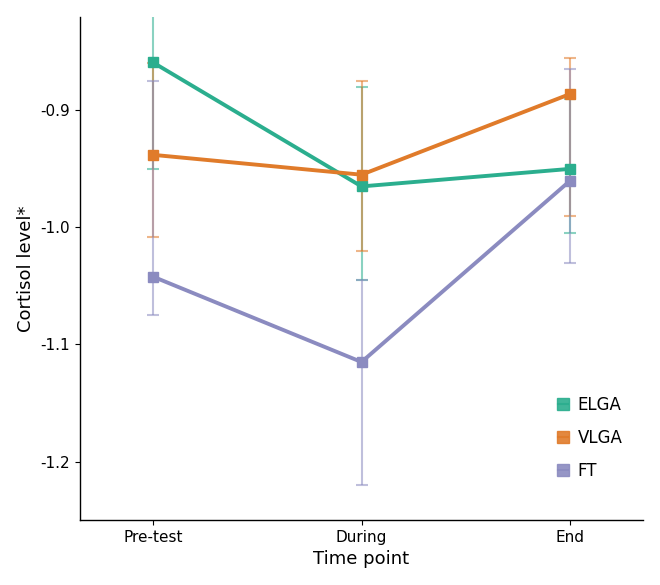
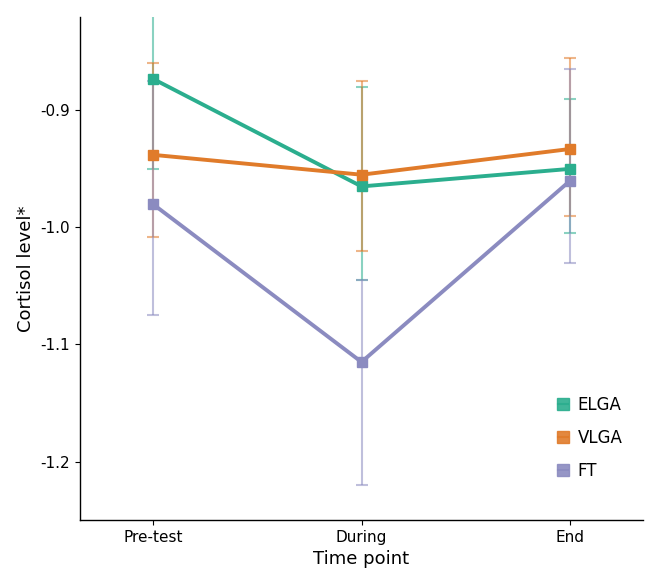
ELGA/Pre-test: -0.859 -> -0.873
FT/Pre-test: -1.042 -> -0.980
VLGA/End: -0.886 -> -0.933
